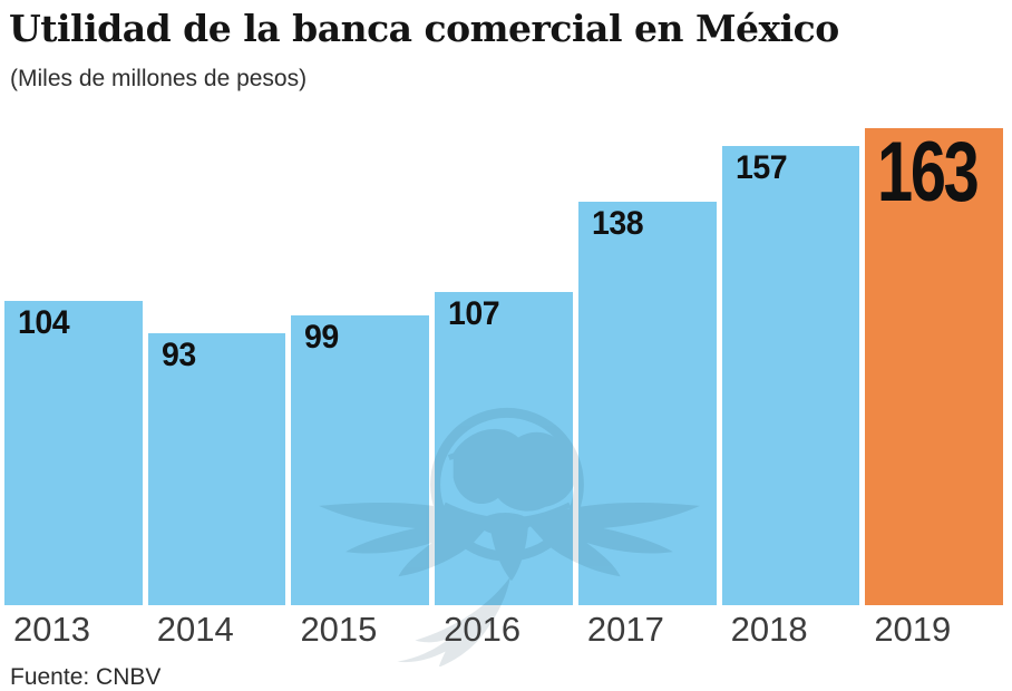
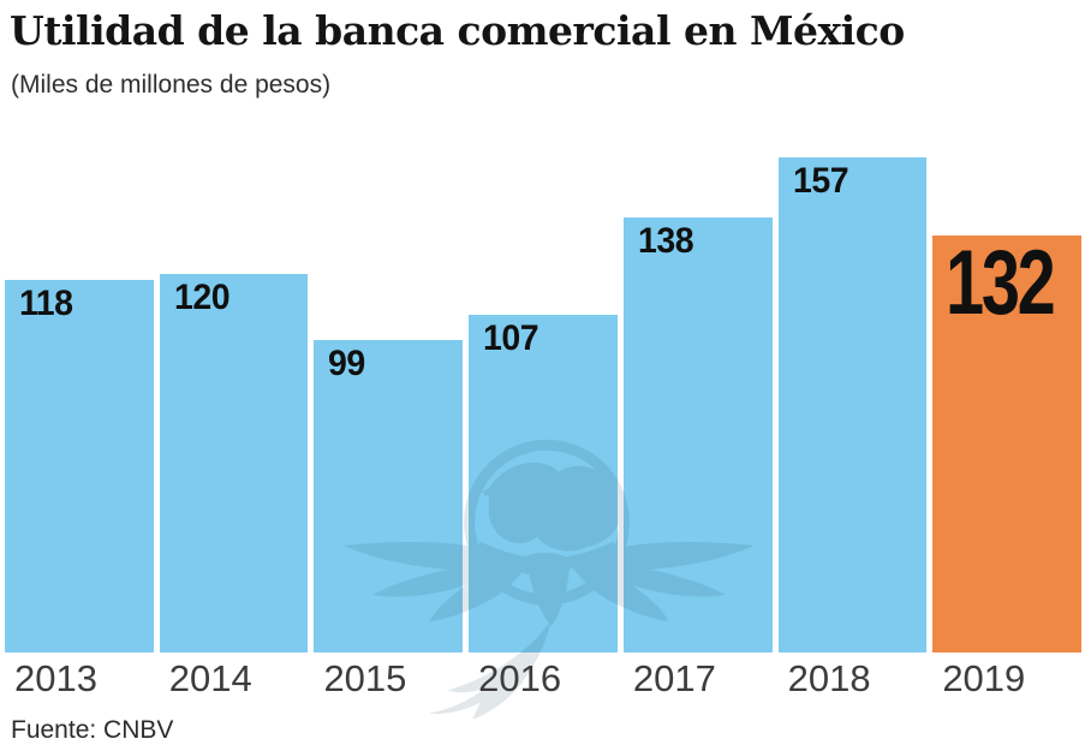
2013: 104 -> 118
2014: 93 -> 120
2019: 163 -> 132
